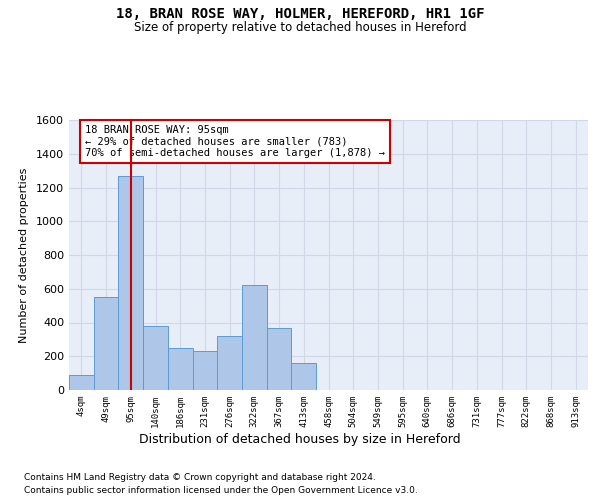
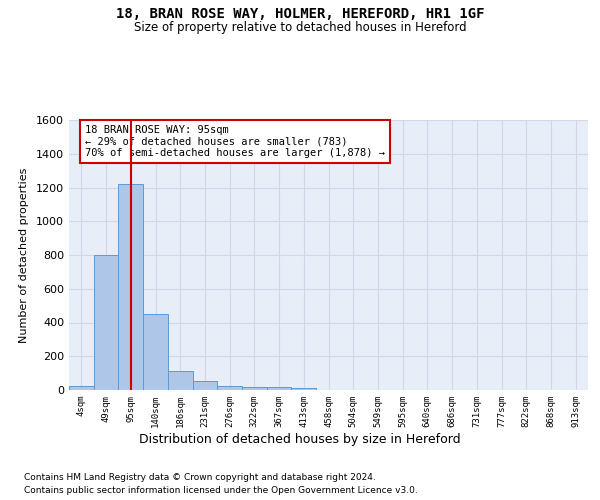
4sqm: 90 -> 20
49sqm: 550 -> 800
95sqm: 1270 -> 1220
140sqm: 380 -> 450
186sqm: 250 -> 120
231sqm: 230 -> 60
276sqm: 320 -> 20
322sqm: 620 -> 20
367sqm: 370 -> 20
413sqm: 160 -> 10
